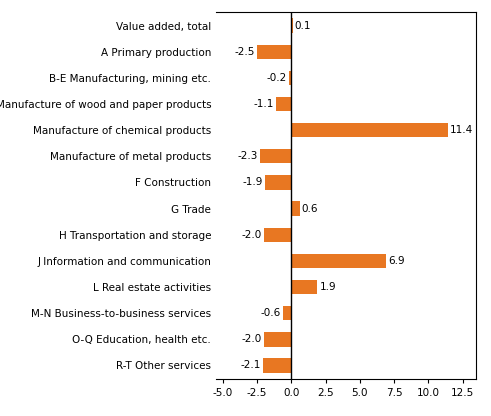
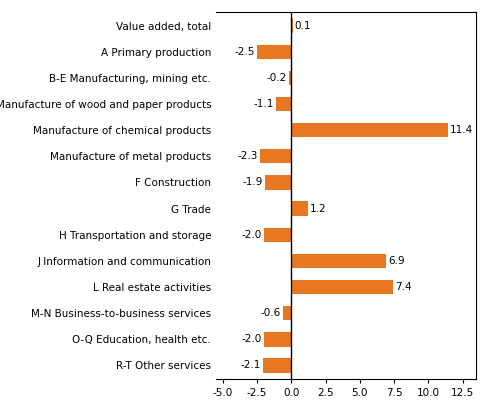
G Trade: 0.6 -> 1.2
L Real estate activities: 1.9 -> 7.4
